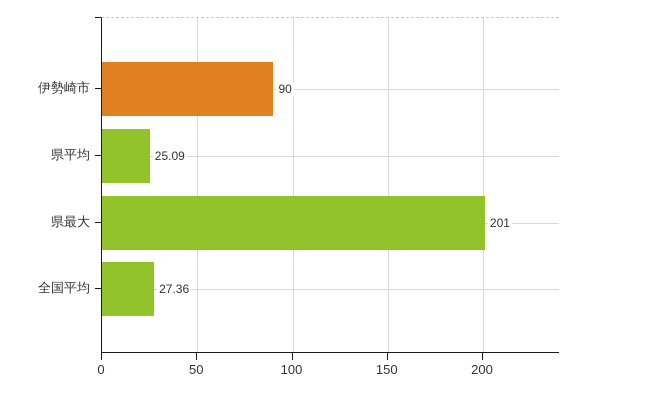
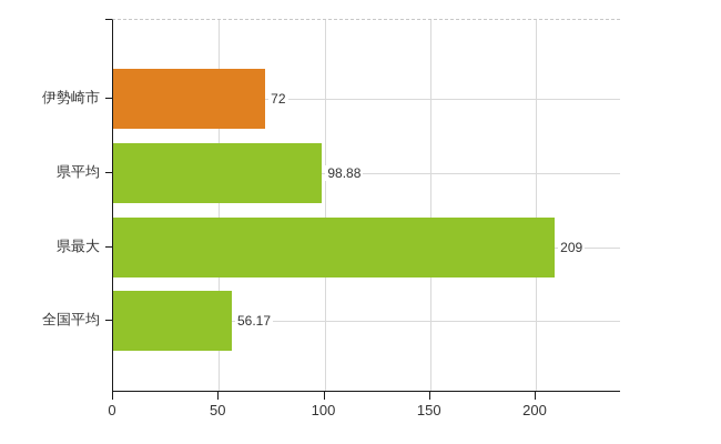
伊勢崎市: 90 -> 72
県平均: 25.09 -> 98.88
県最大: 201 -> 209
全国平均: 27.36 -> 56.17
